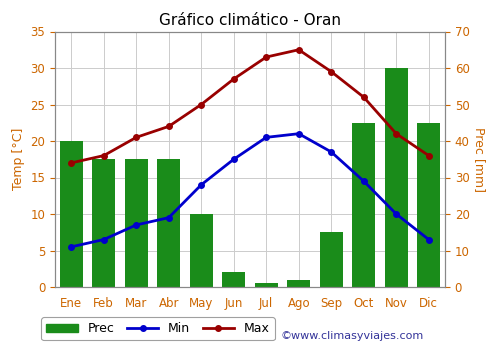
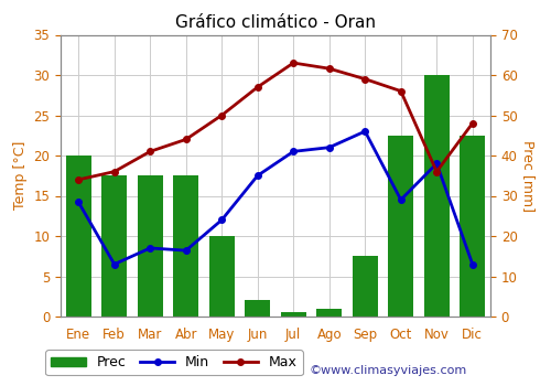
Min/Ene: 5.5 -> 14.2
Min/Abr: 9.5 -> 8.2
Min/May: 14.0 -> 12.0
Max/Ago: 32.5 -> 30.8
Min/Sep: 18.5 -> 23.0
Max/Oct: 26.0 -> 28.0
Min/Nov: 10.0 -> 19.0
Max/Nov: 21.0 -> 18.0
Max/Dic: 18.0 -> 24.0
